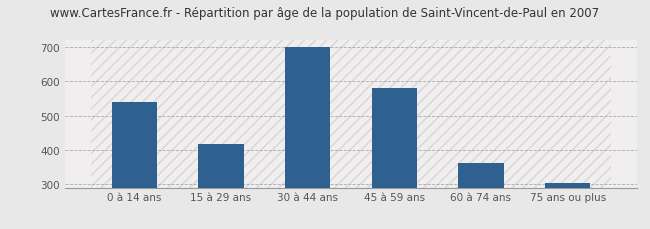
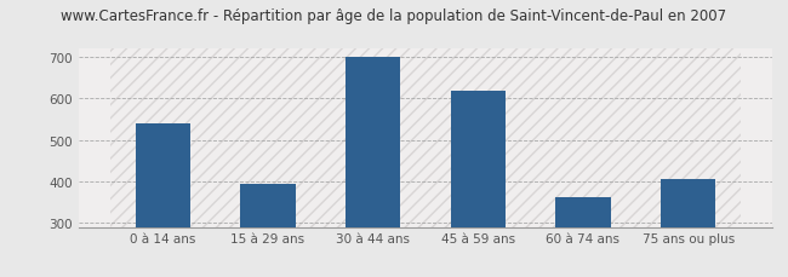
15 à 29 ans: 417 -> 395
45 à 59 ans: 580 -> 620
75 ans ou plus: 302 -> 405
